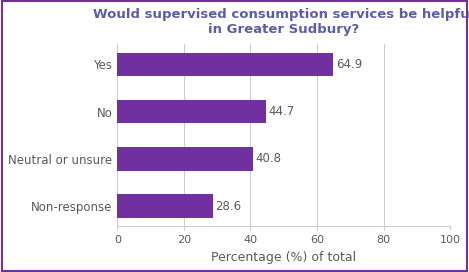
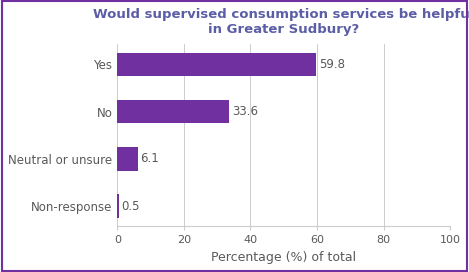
Yes: 64.9 -> 59.8
No: 44.7 -> 33.6
Neutral or unsure: 40.8 -> 6.1
Non-response: 28.6 -> 0.5
